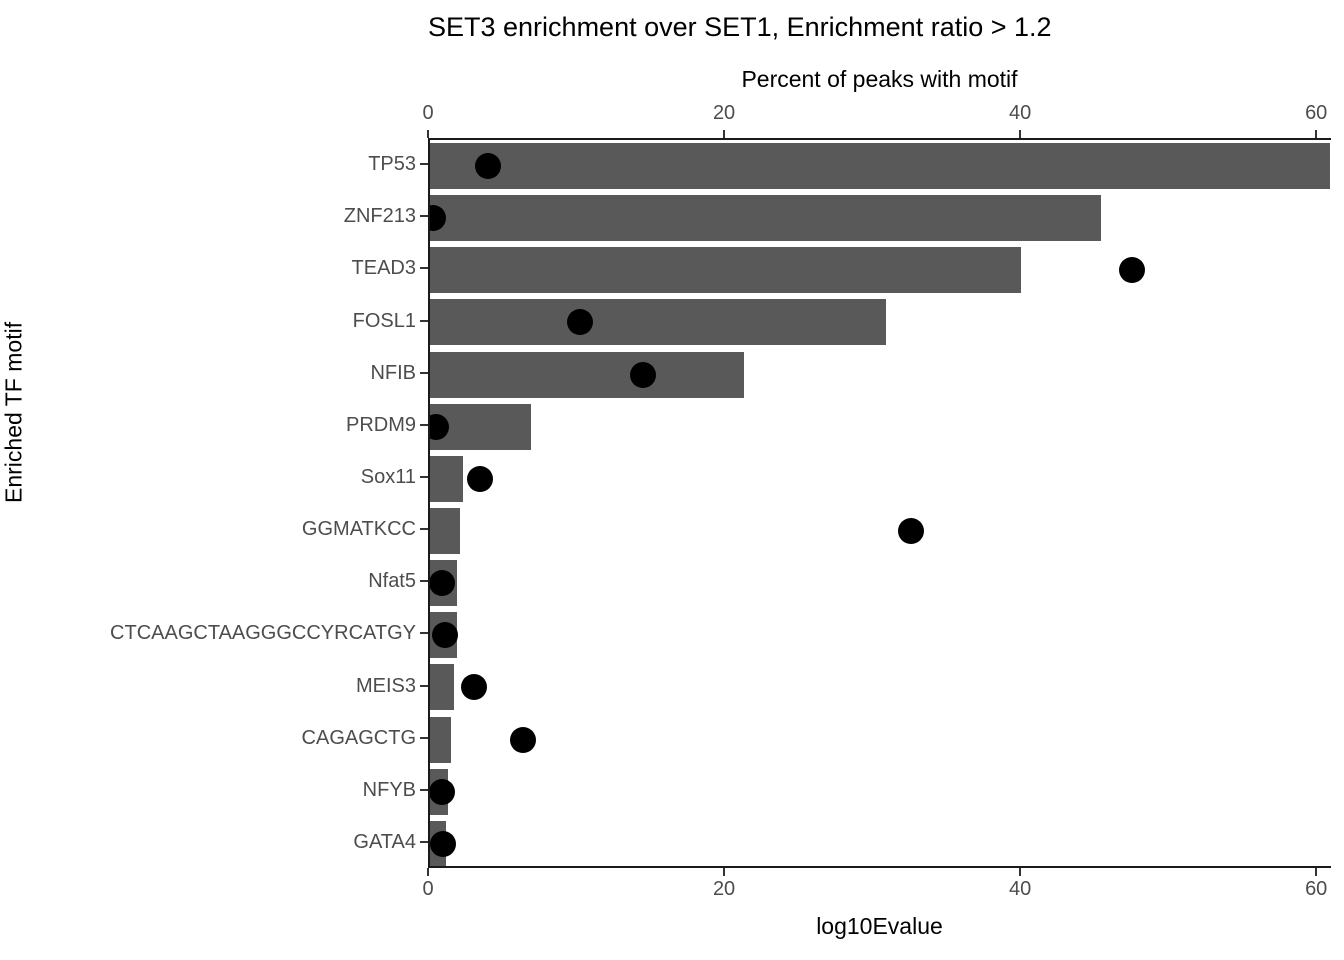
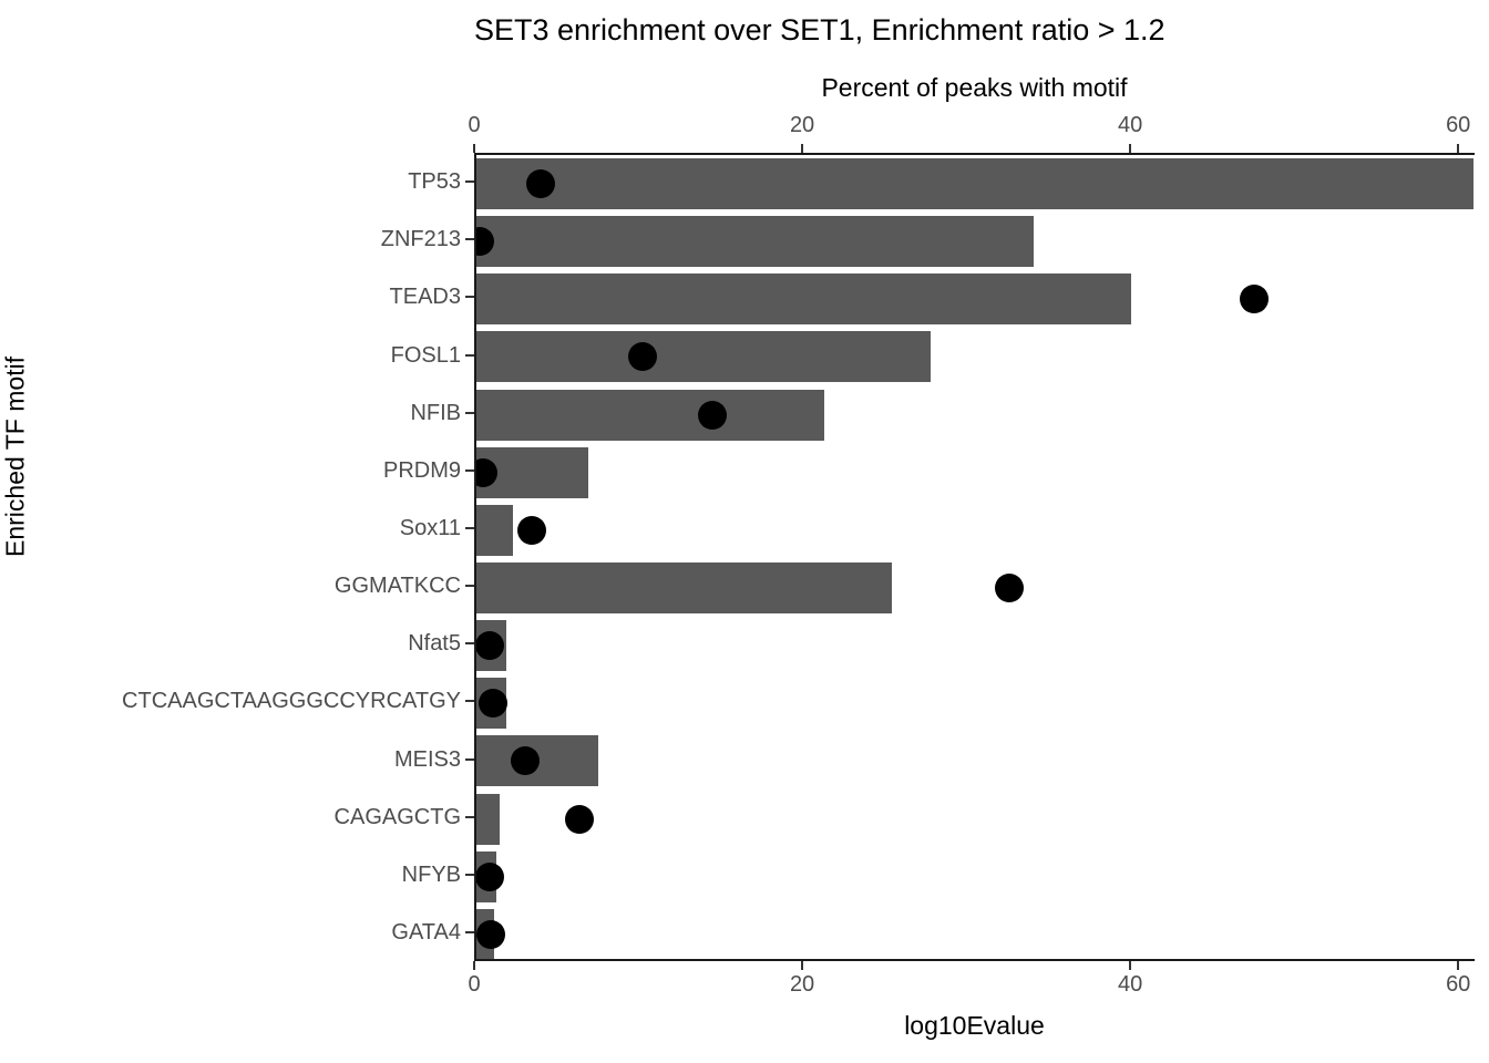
Percent of peaks with motif/ZNF213: 45.3 -> 34.0
Percent of peaks with motif/FOSL1: 30.8 -> 27.7
Percent of peaks with motif/GGMATKCC: 2.0 -> 25.3
Percent of peaks with motif/MEIS3: 1.6 -> 7.4
